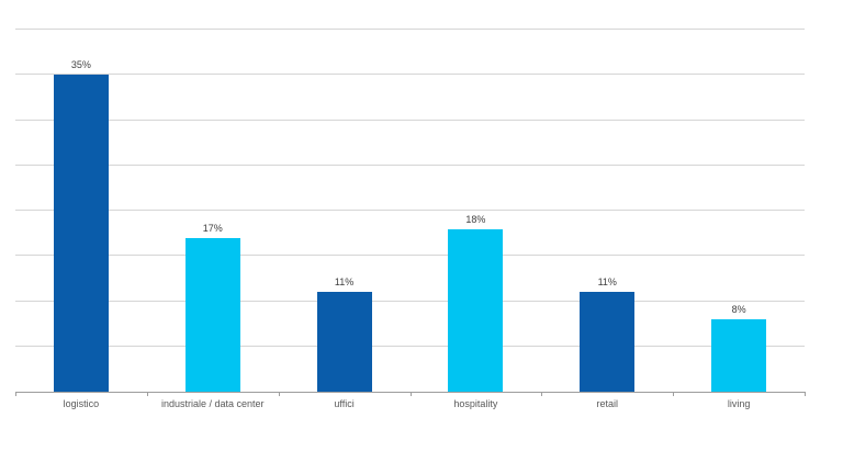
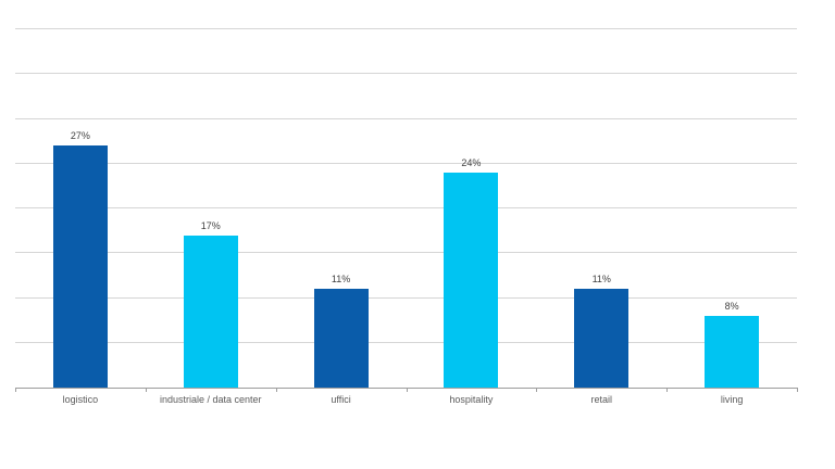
logistico: 35% -> 27%
hospitality: 18% -> 24%
